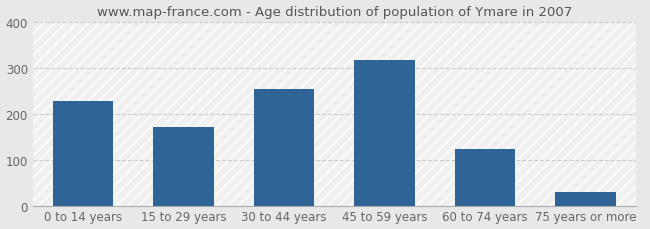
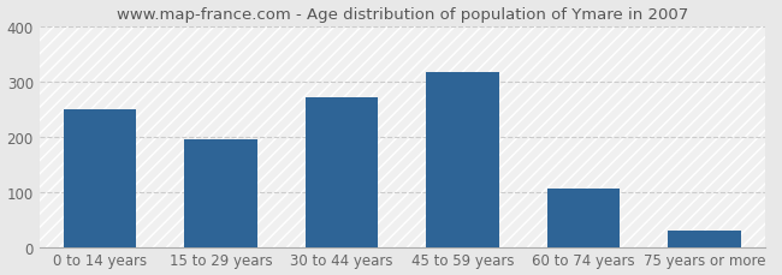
0 to 14 years: 228 -> 250
15 to 29 years: 170 -> 195
30 to 44 years: 254 -> 270
60 to 74 years: 124 -> 105
